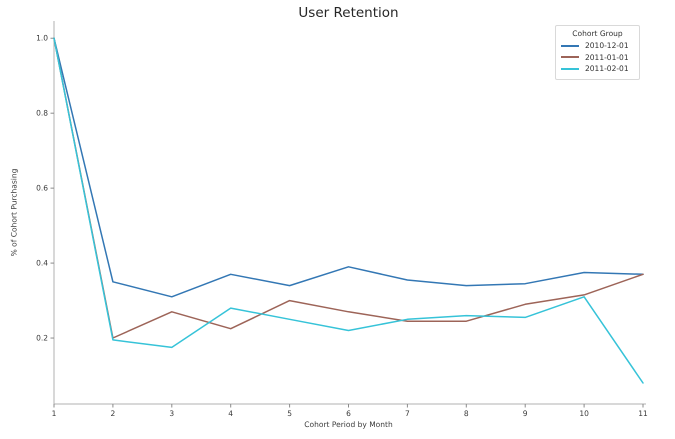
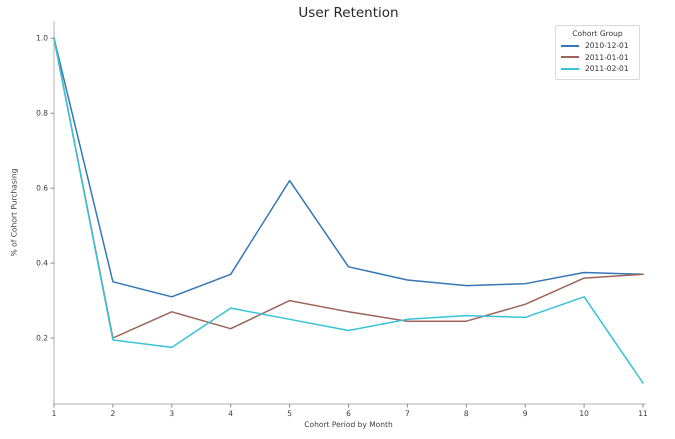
2010-12-01/5: 0.34 -> 0.62
2011-01-01/10: 0.32 -> 0.36
